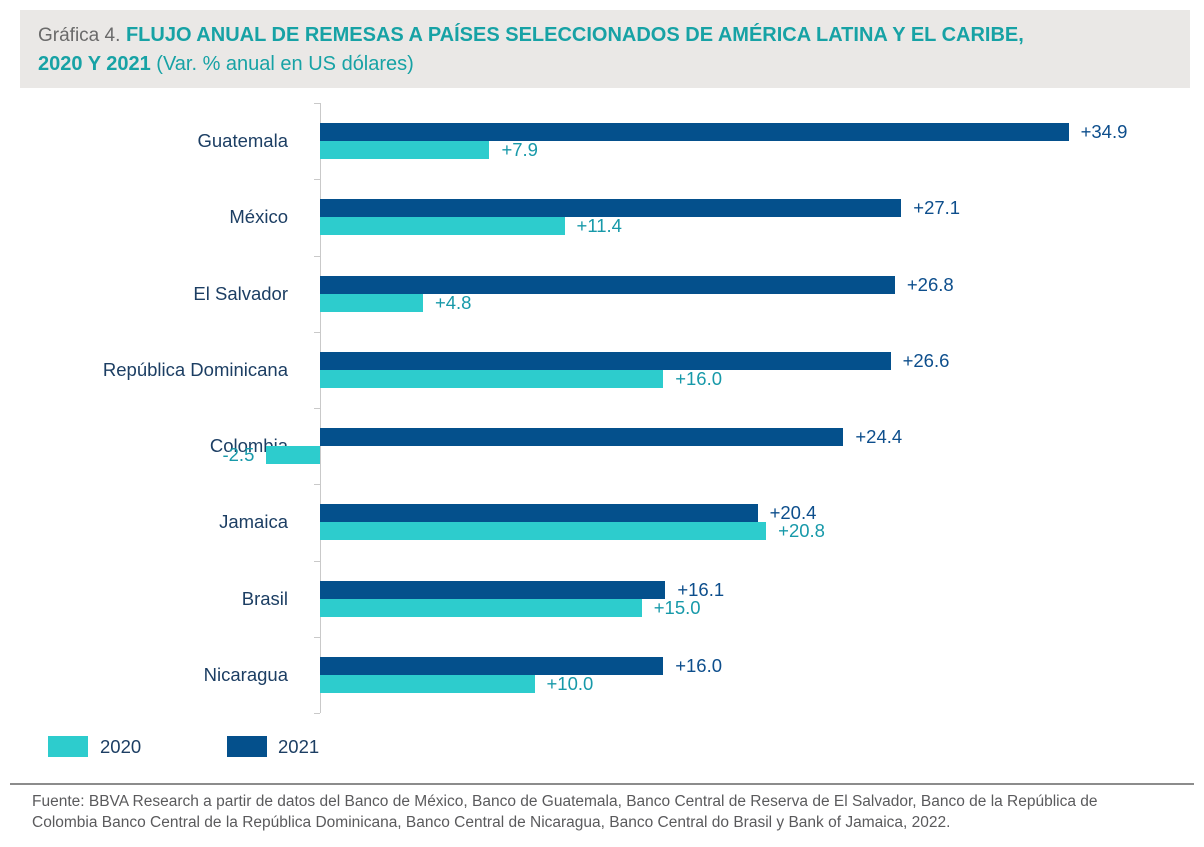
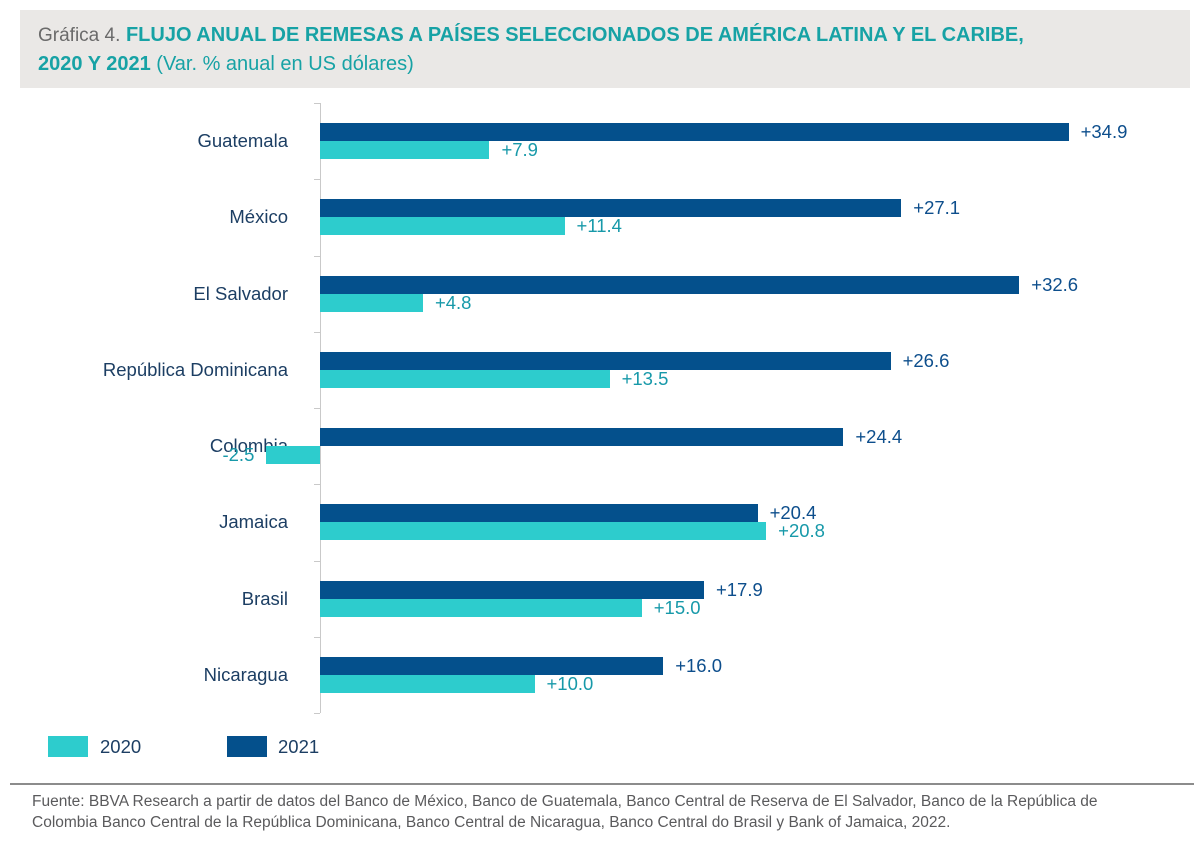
2021/El Salvador: +26.8 -> +32.6
2020/República Dominicana: +16.0 -> +13.5
2021/Brasil: +16.1 -> +17.9
